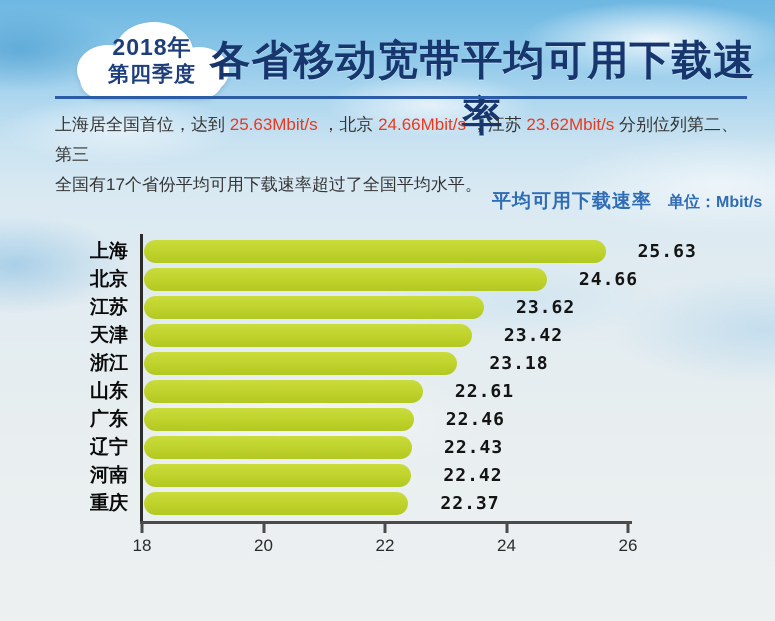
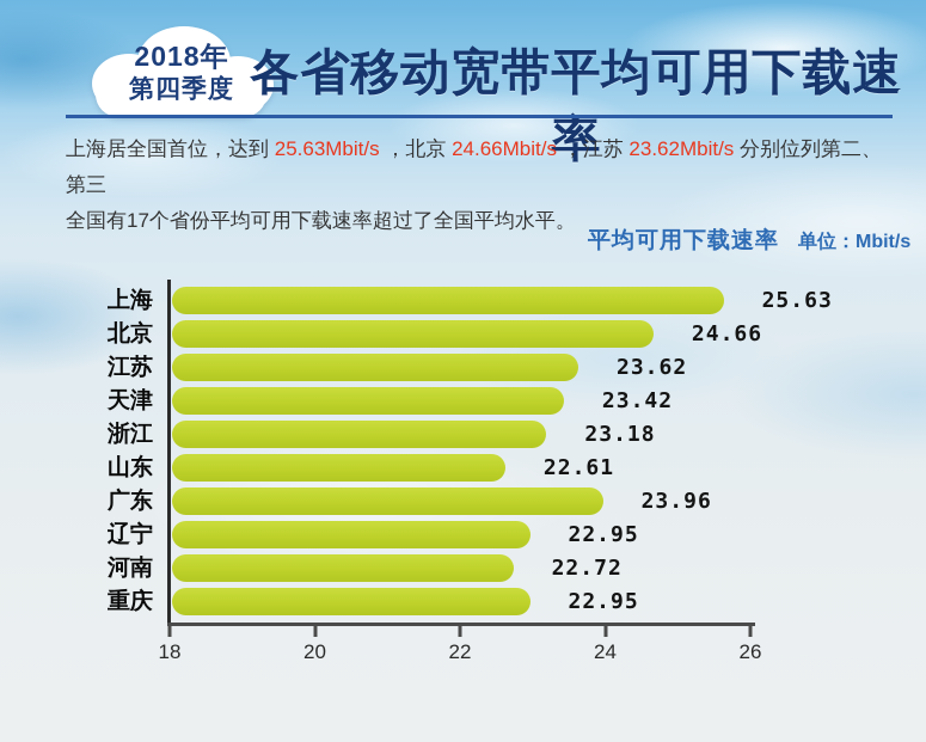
广东: 22.46 -> 23.96
辽宁: 22.43 -> 22.95
河南: 22.42 -> 22.72
重庆: 22.37 -> 22.95
